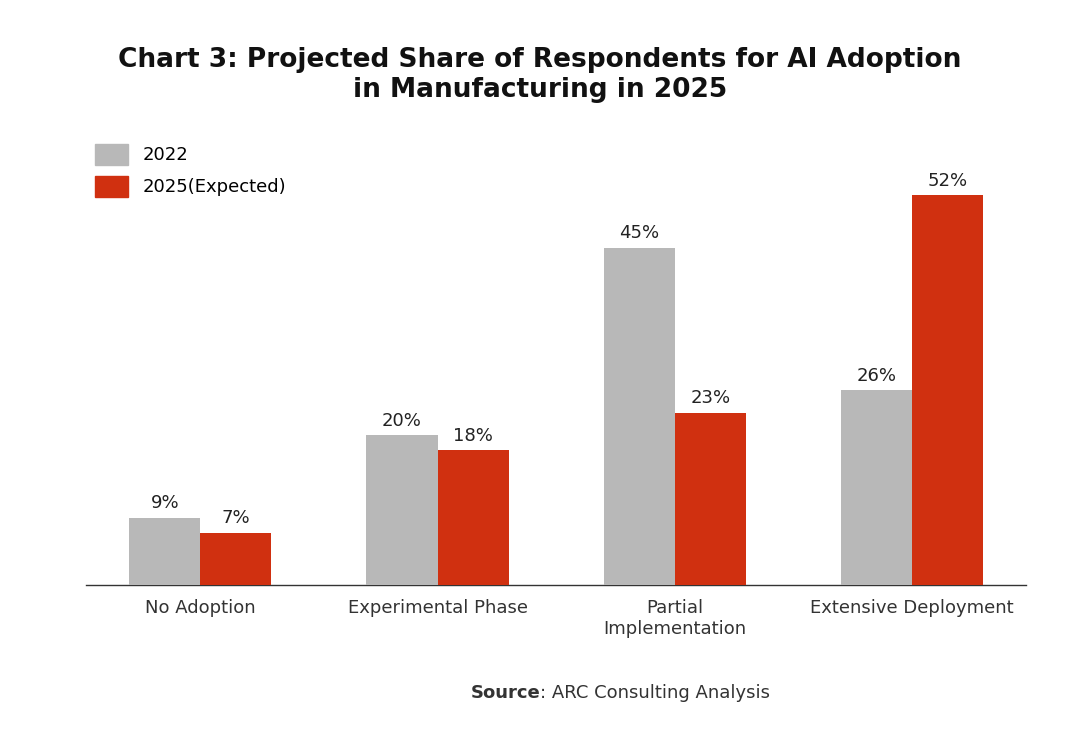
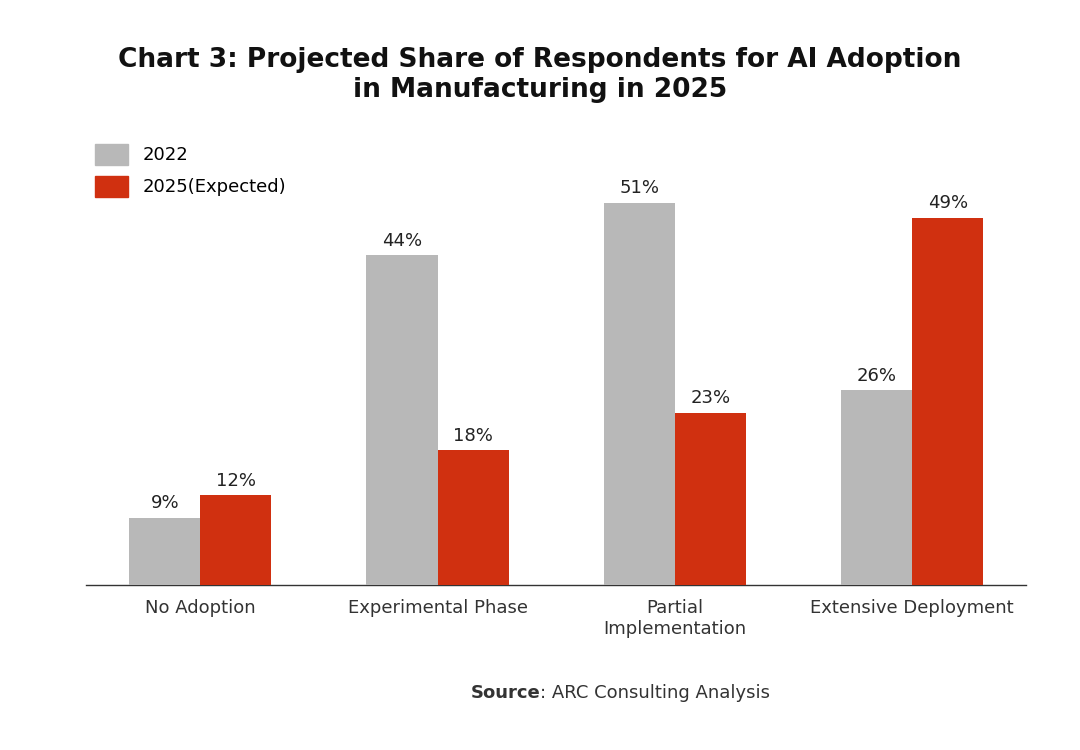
2025(Expected)/No Adoption: 7% -> 12%
2022/Experimental Phase: 20% -> 44%
2022/Partial Implementation: 45% -> 51%
2025(Expected)/Extensive Deployment: 52% -> 49%
